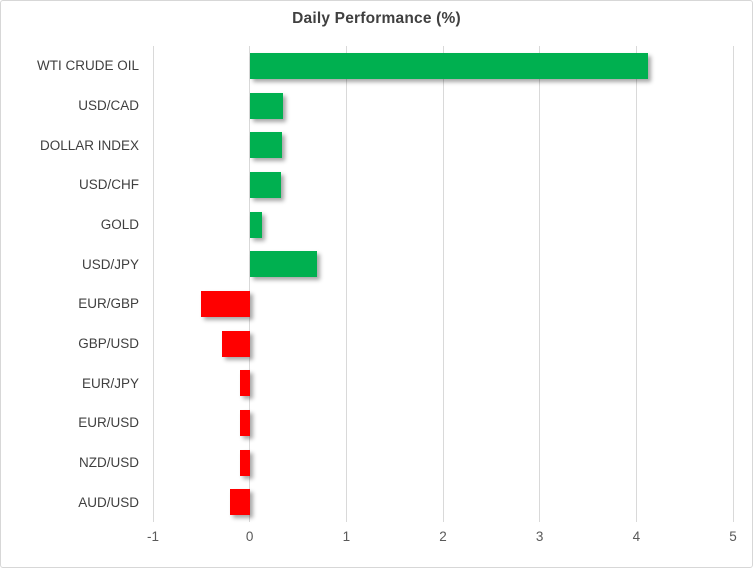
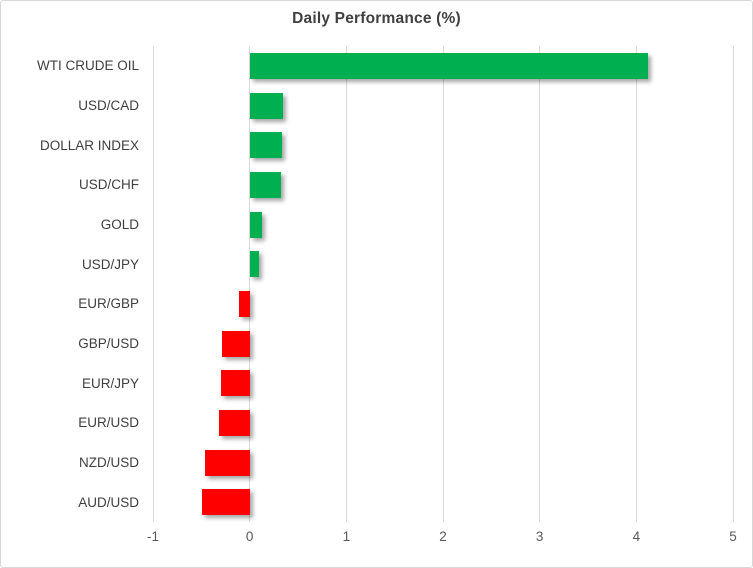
USD/JPY: 0.7 -> 0.1
EUR/GBP: -0.5 -> -0.1
EUR/JPY: -0.1 -> -0.3
EUR/USD: -0.1 -> -0.3
NZD/USD: -0.1 -> -0.5
AUD/USD: -0.2 -> -0.5
